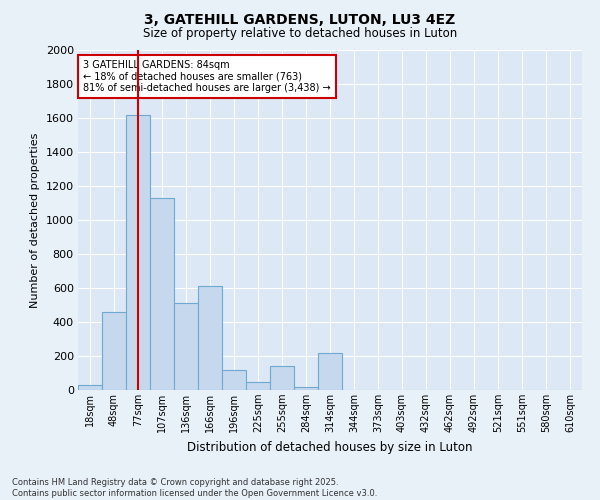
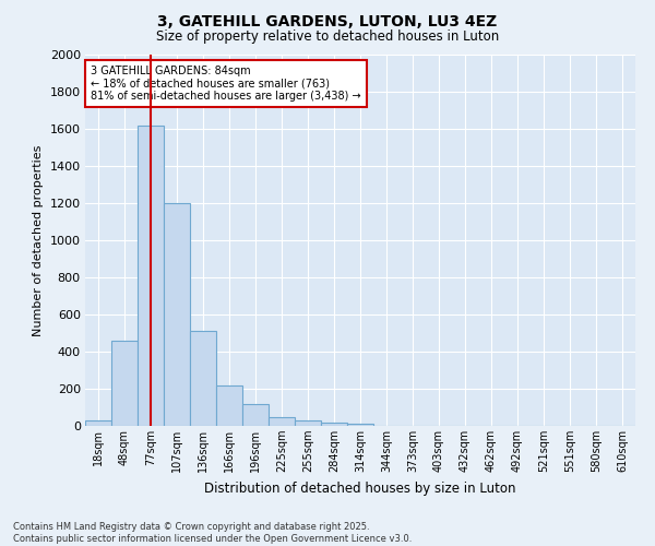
107sqm: 1130 -> 1200
166sqm: 610 -> 220
255sqm: 140 -> 30
314sqm: 220 -> 10
